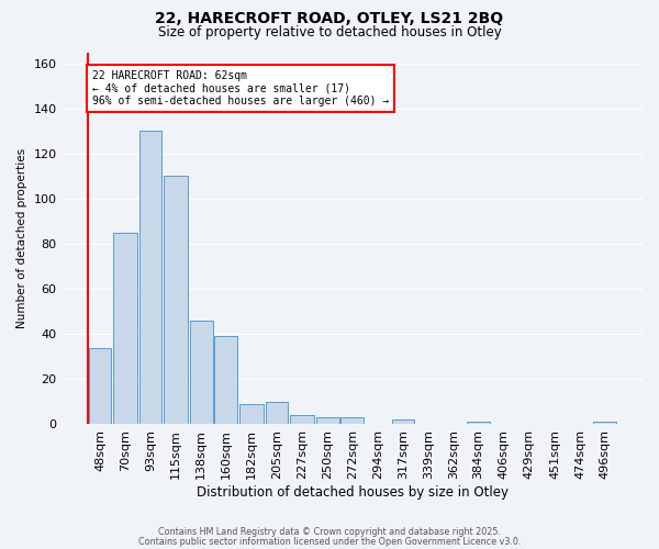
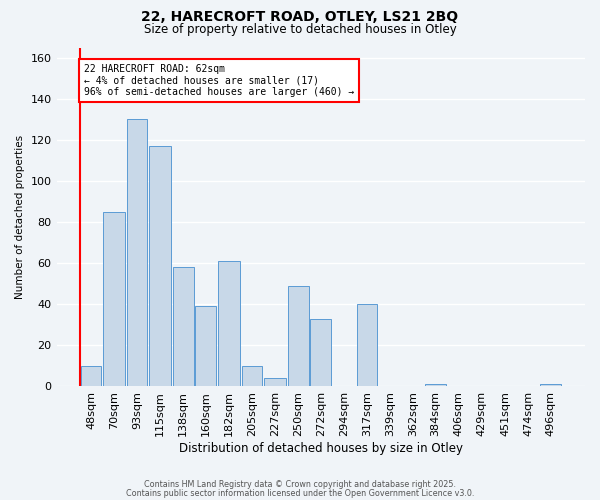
48sqm: 34 -> 10
115sqm: 110 -> 117
138sqm: 46 -> 58
182sqm: 9 -> 61
250sqm: 3 -> 49
272sqm: 3 -> 33
317sqm: 2 -> 40
